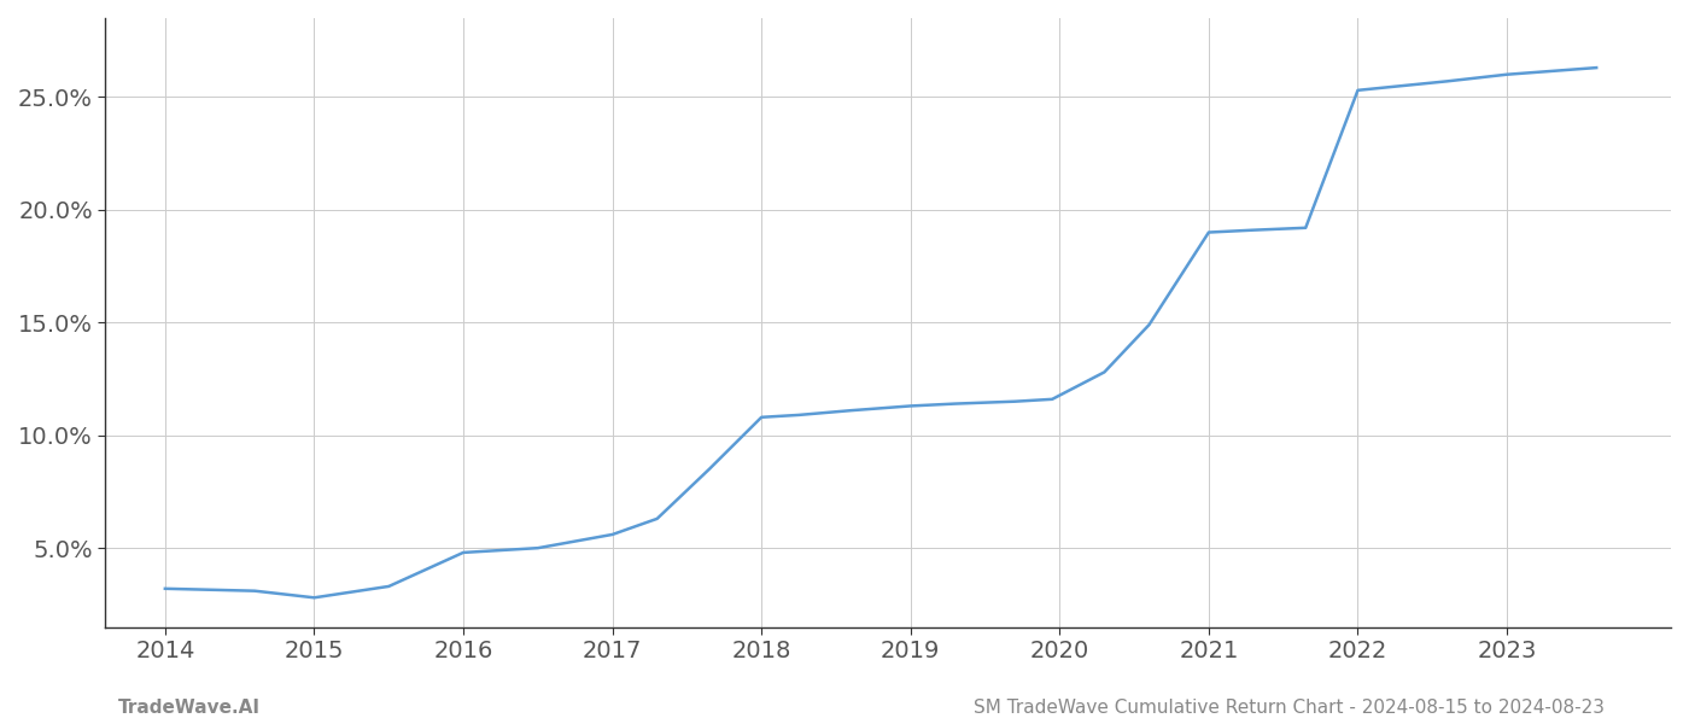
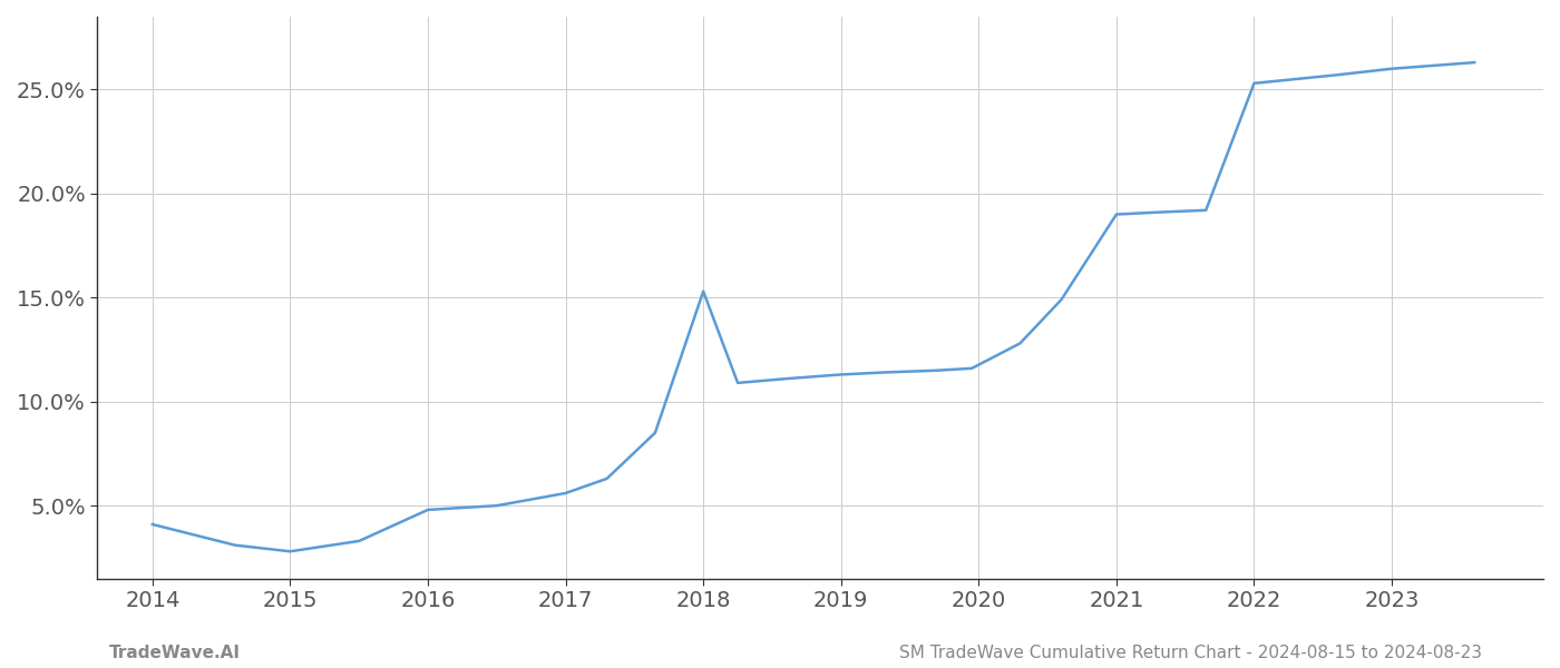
2014: 3.2% -> 4.1%
2018: 10.8% -> 15.3%
